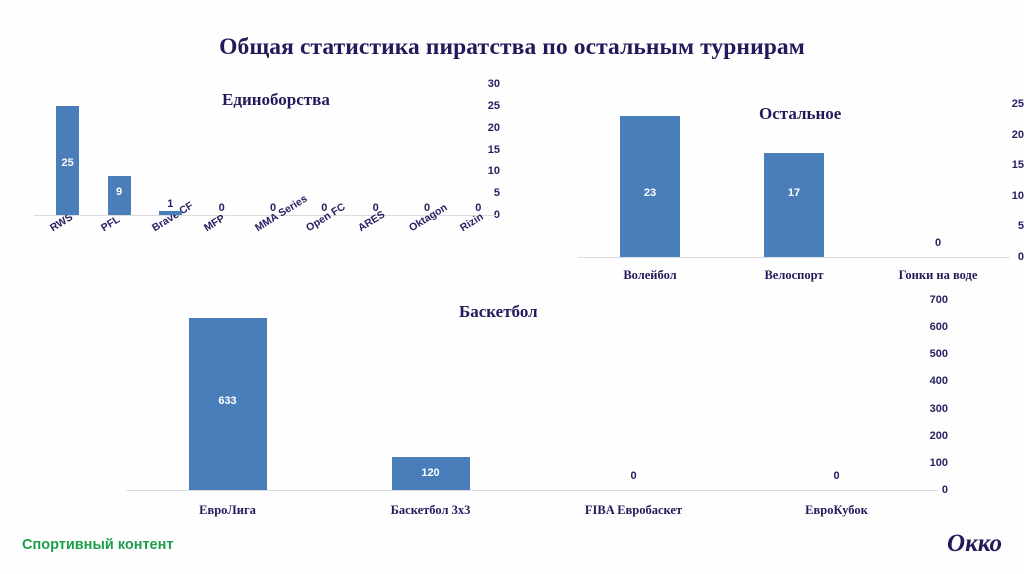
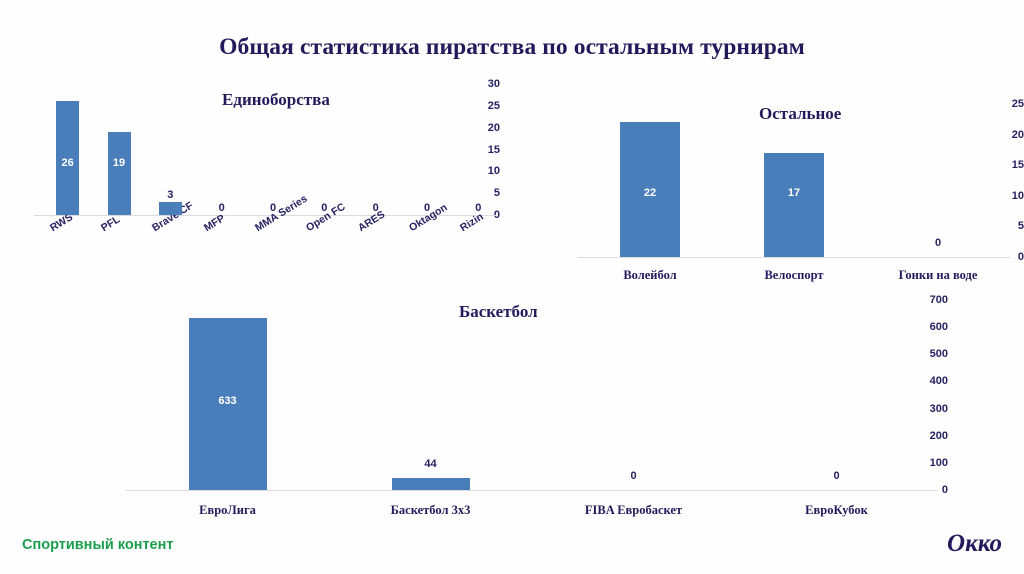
Единоборства/RWS: 25 -> 26
Единоборства/PFL: 9 -> 19
Единоборства/Brave CF: 1 -> 3
Остальное/Волейбол: 23 -> 22
Баскетбол/Баскетбол 3х3: 120 -> 44
